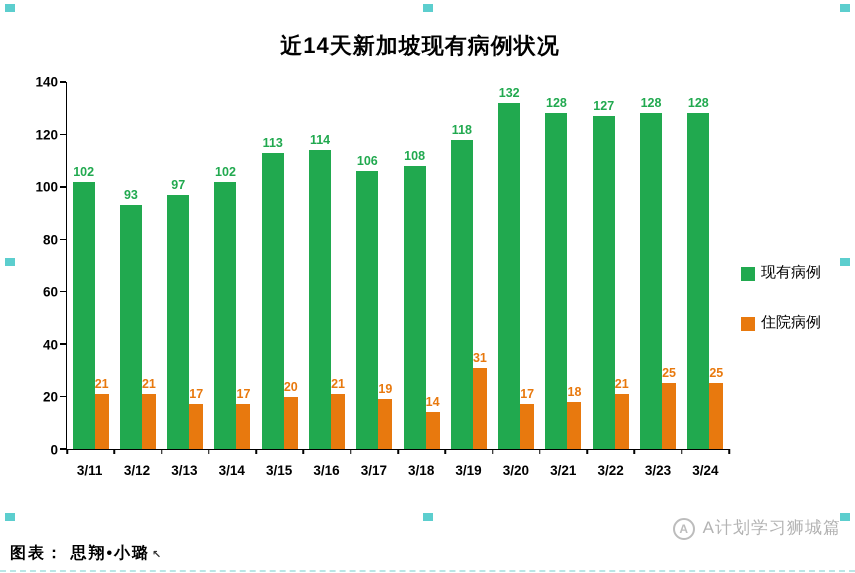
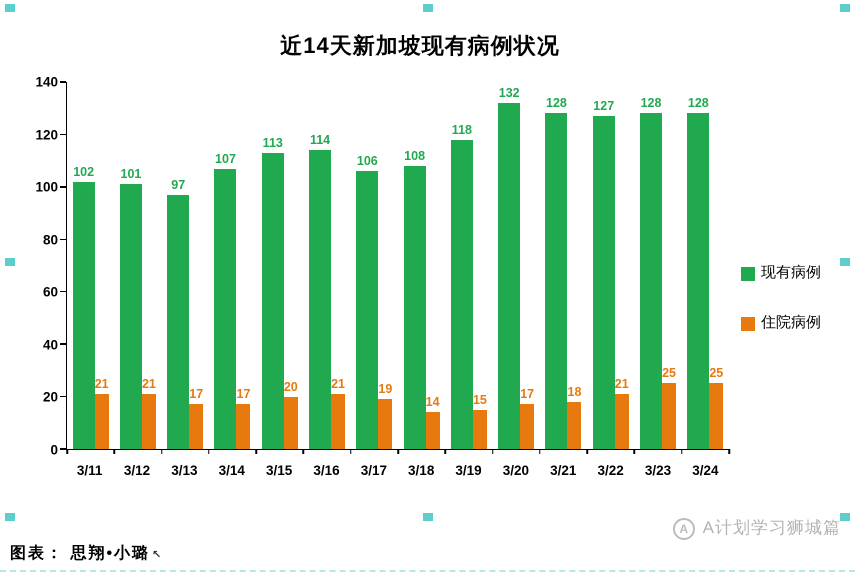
现有病例/3/12: 93 -> 101
现有病例/3/14: 102 -> 107
住院病例/3/19: 31 -> 15
